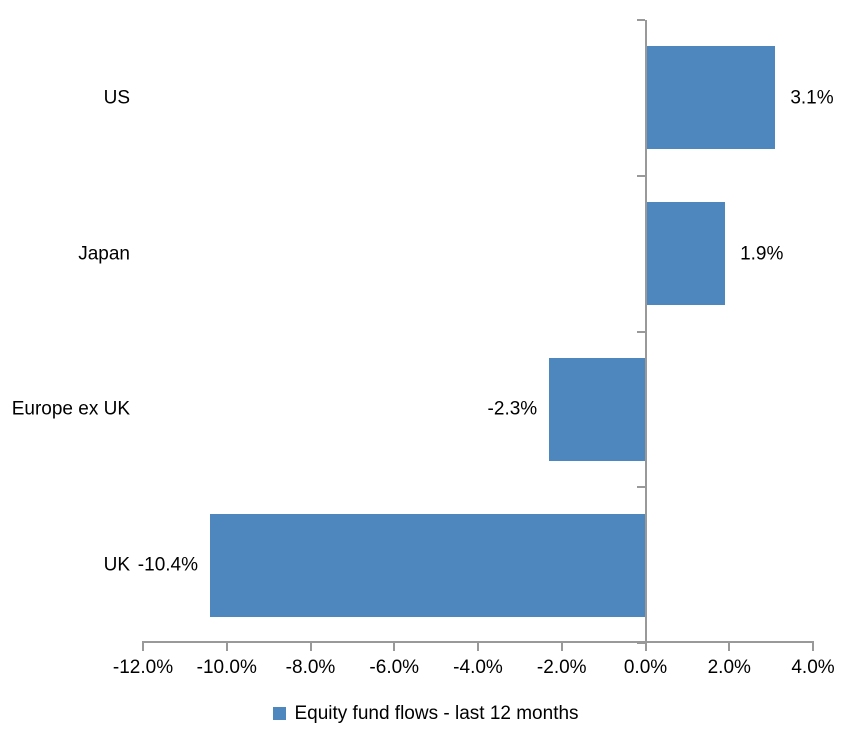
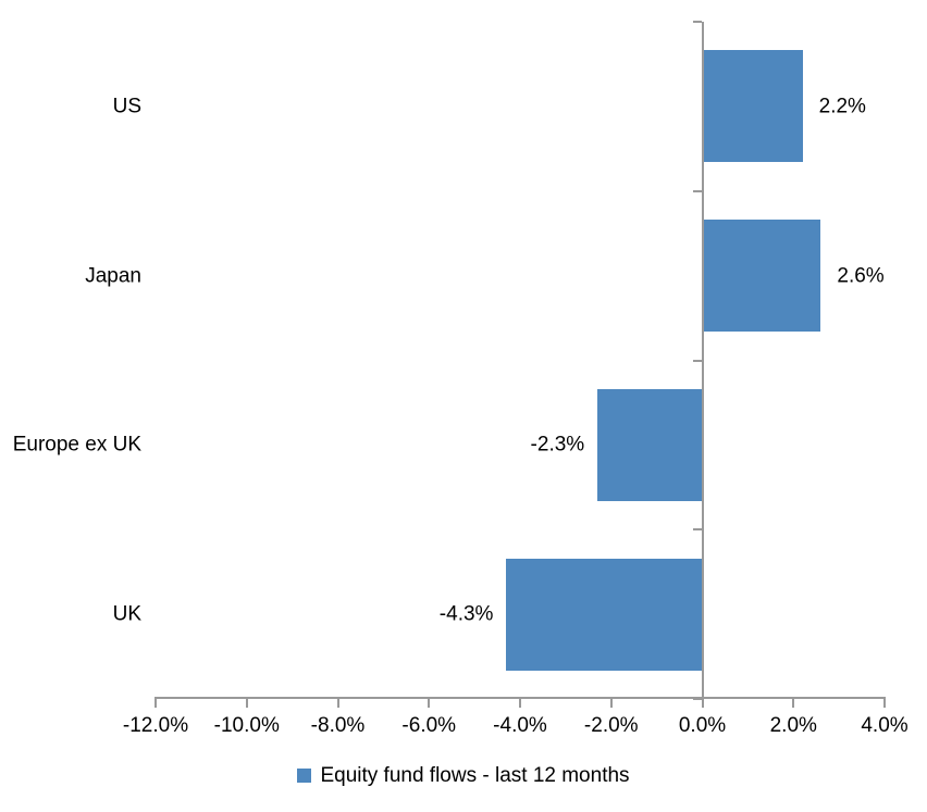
US: 3.1% -> 2.2%
Japan: 1.9% -> 2.6%
UK: -10.4% -> -4.3%
